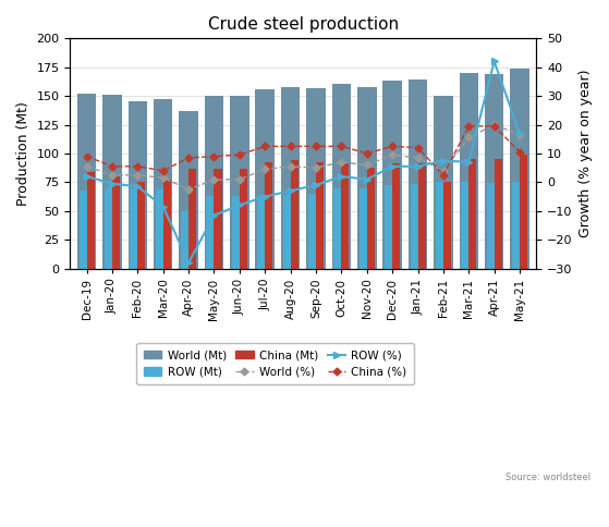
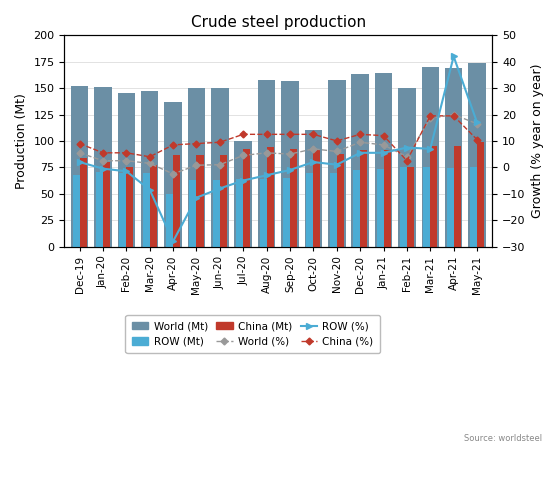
World (Mt)/Jul-20: 156 -> 100
World (Mt)/Oct-20: 161 -> 110
World (%)/Mar-21: 15.5 -> 18.5
